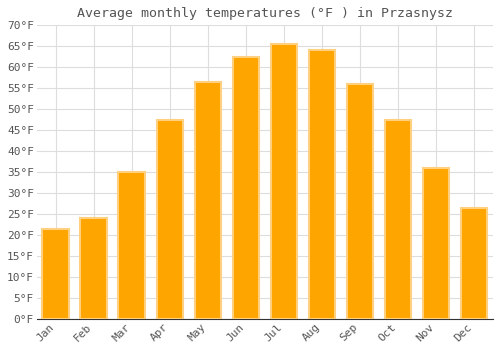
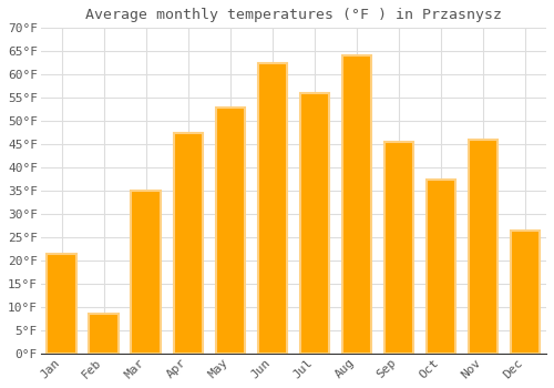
Feb: 24.0°F -> 8.5°F
May: 56.5°F -> 53.0°F
Jul: 65.5°F -> 56.0°F
Sep: 56.0°F -> 45.5°F
Oct: 47.5°F -> 37.5°F
Nov: 36.0°F -> 46.0°F
